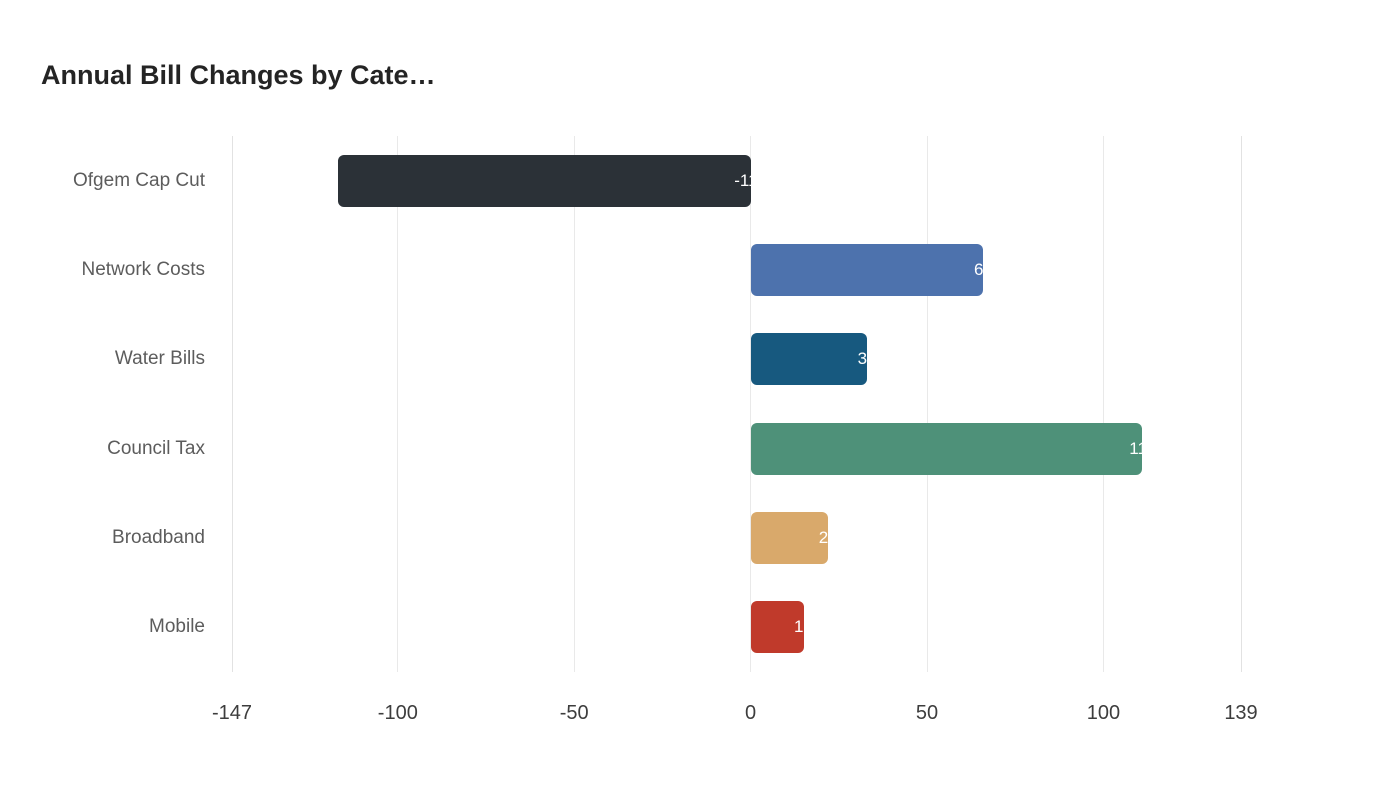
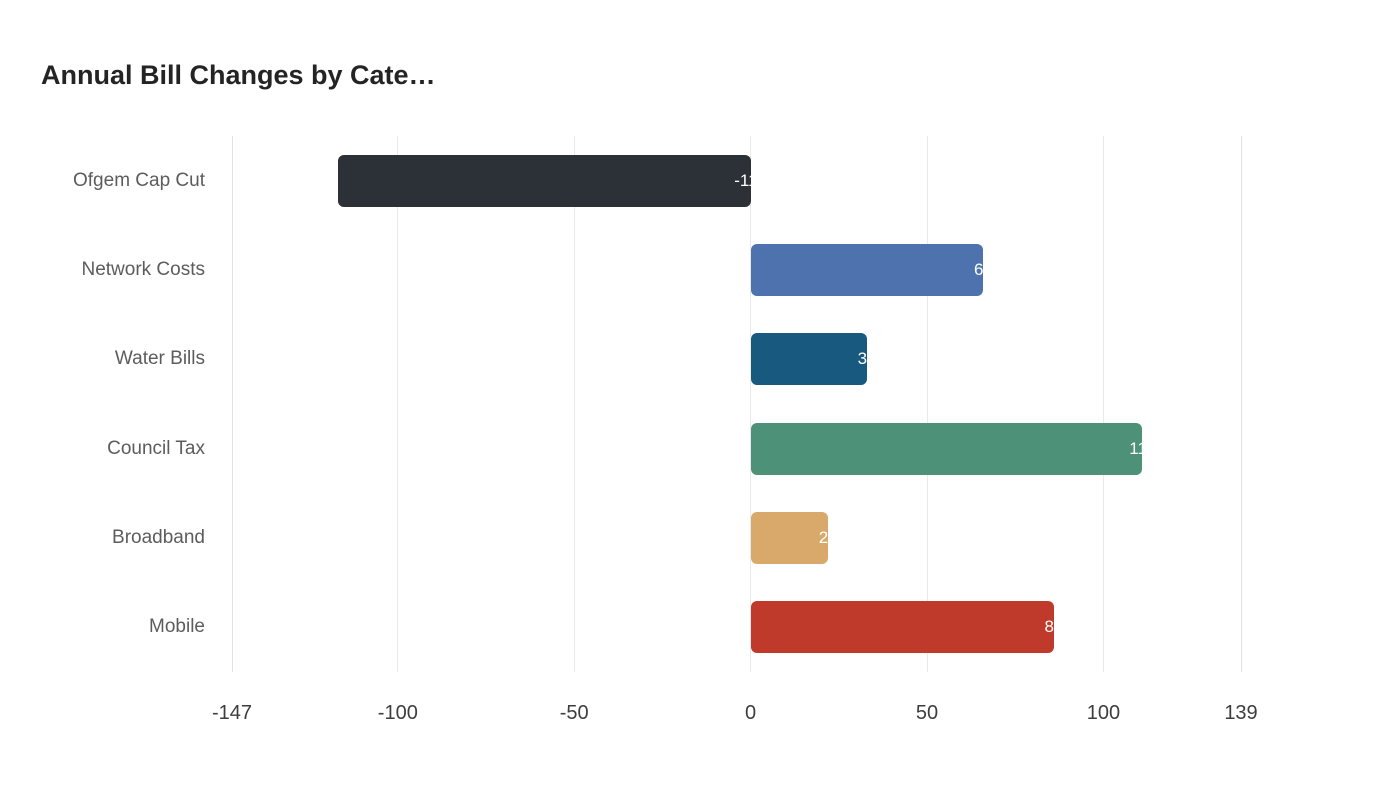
Mobile: 15 -> 86
